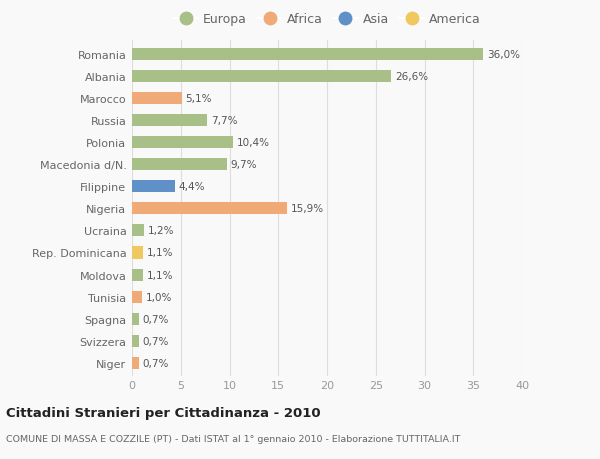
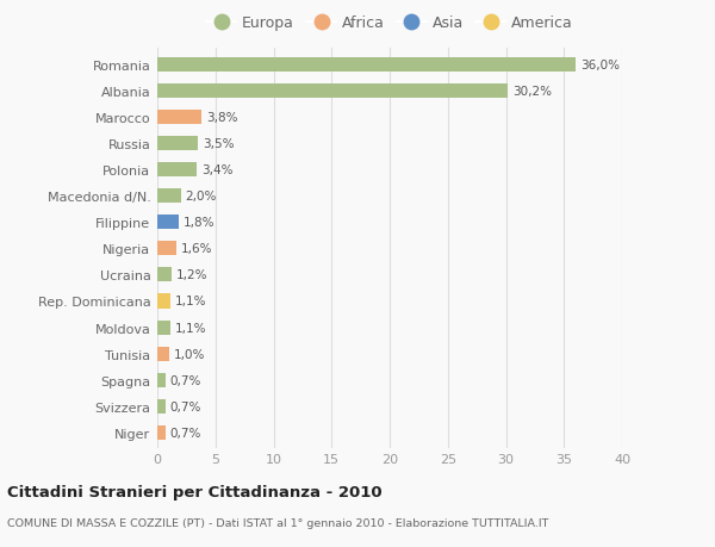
Albania: 26,6% -> 30,2%
Marocco: 5,1% -> 3,8%
Russia: 7,7% -> 3,5%
Polonia: 10,4% -> 3,4%
Macedonia d/N.: 9,7% -> 2,0%
Filippine: 4,4% -> 1,8%
Nigeria: 15,9% -> 1,6%
